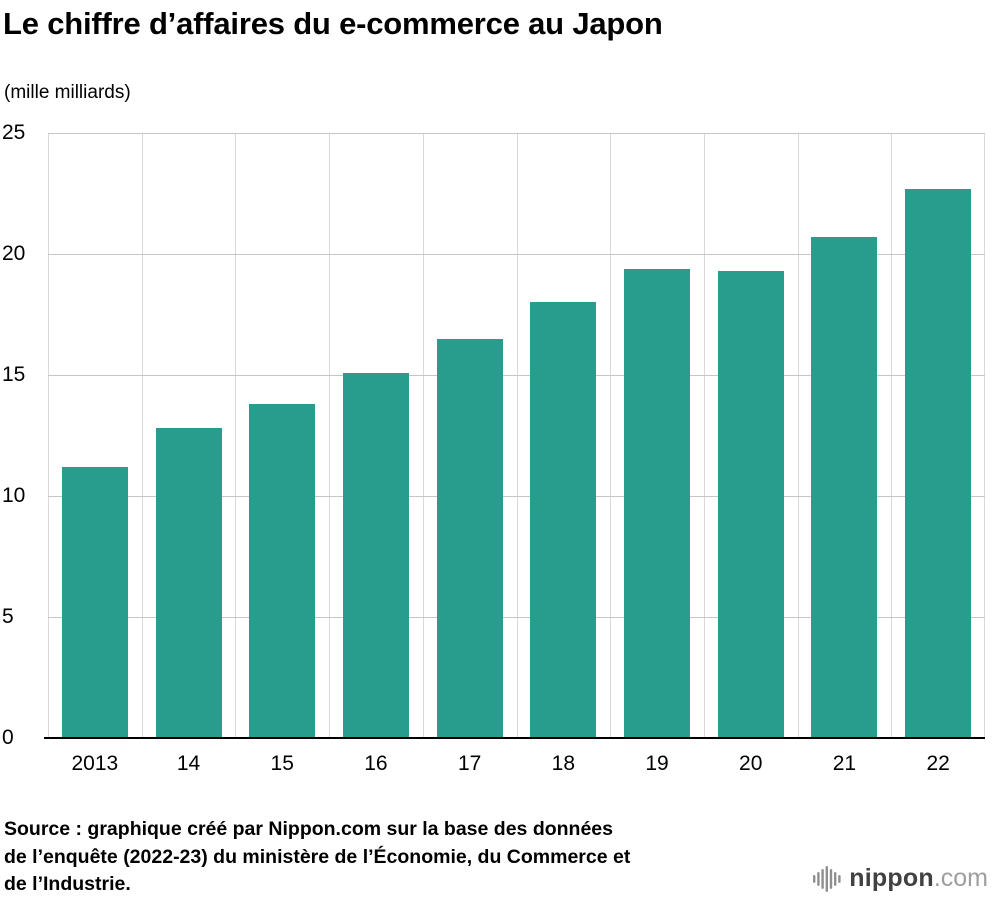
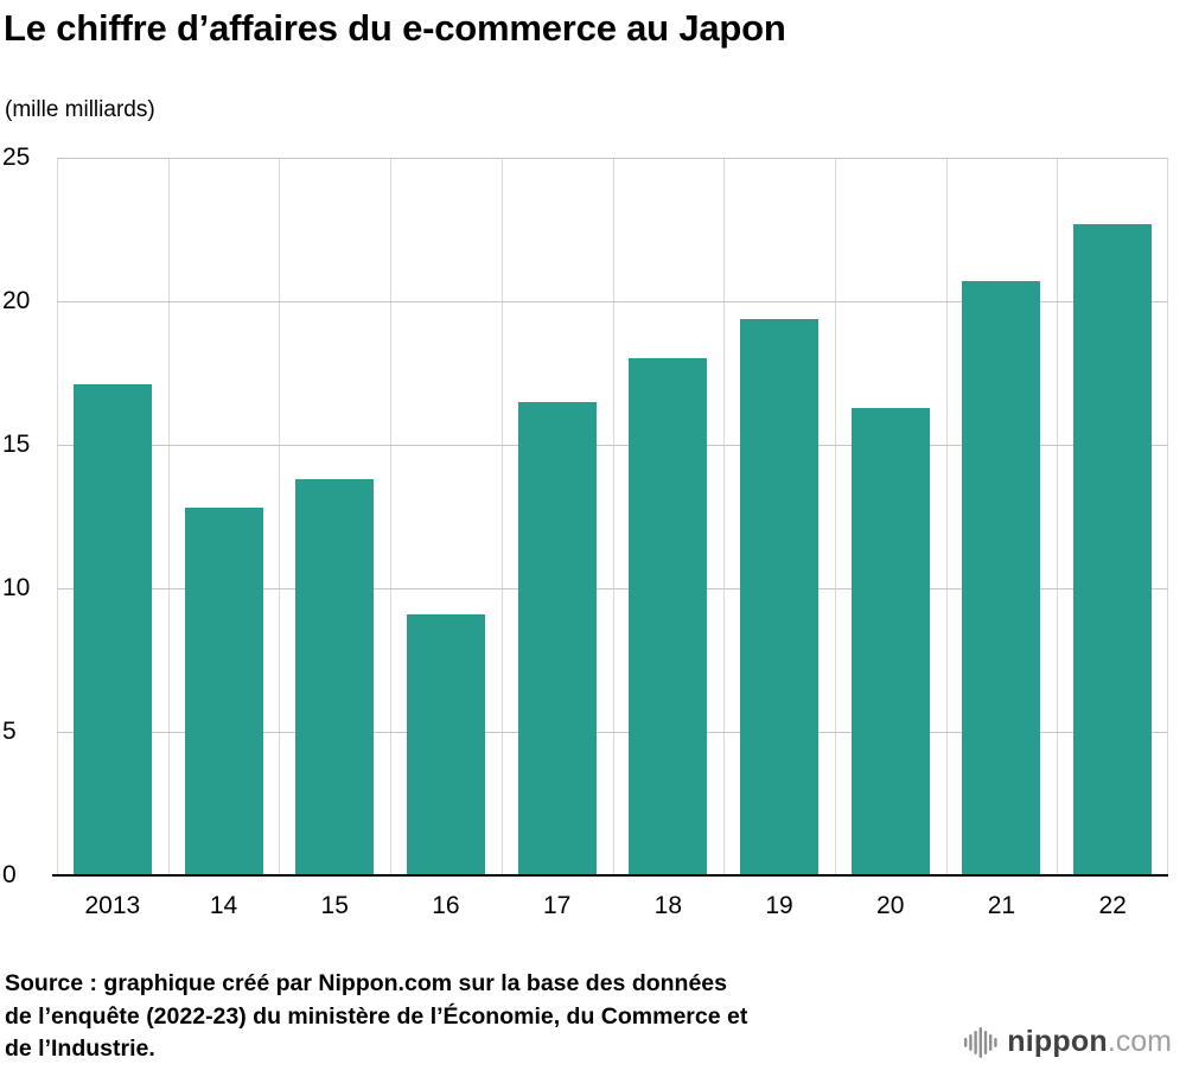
2013: 11.2 -> 17.1
16: 15.1 -> 9.1
20: 19.3 -> 16.3
